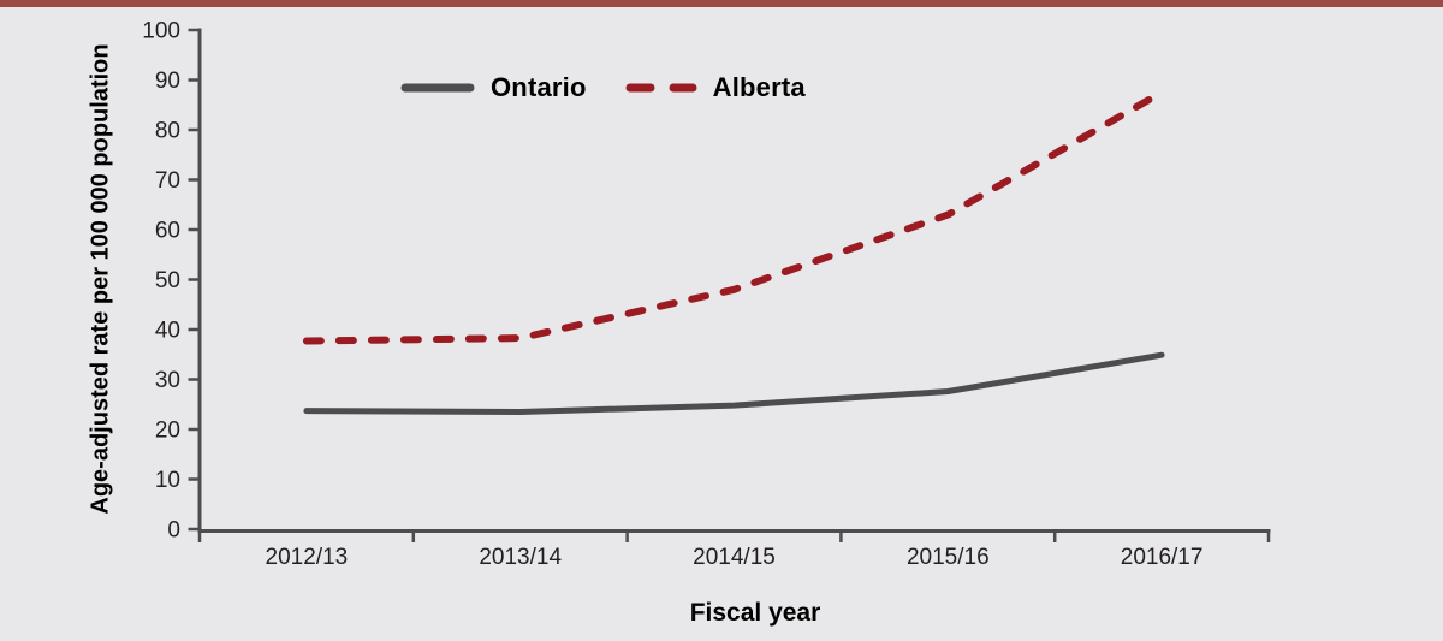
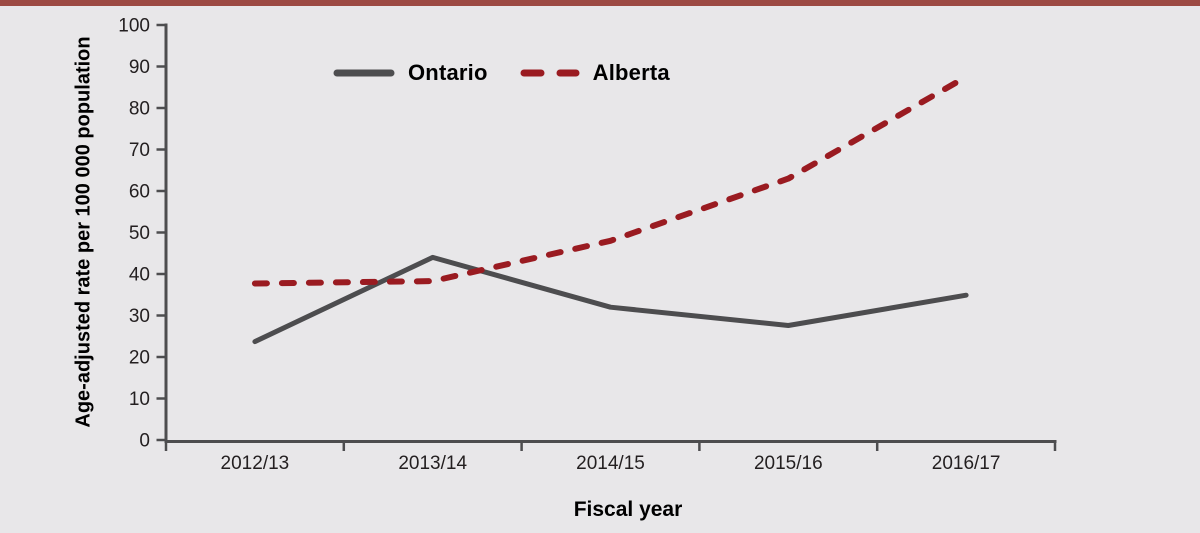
Ontario/2013/14: 24 -> 44
Ontario/2014/15: 25 -> 32
